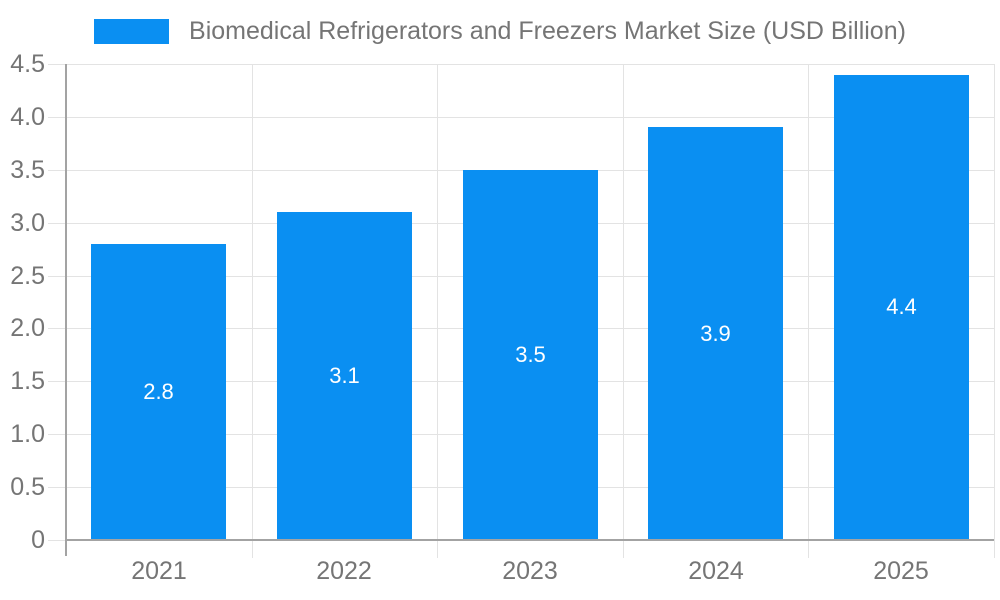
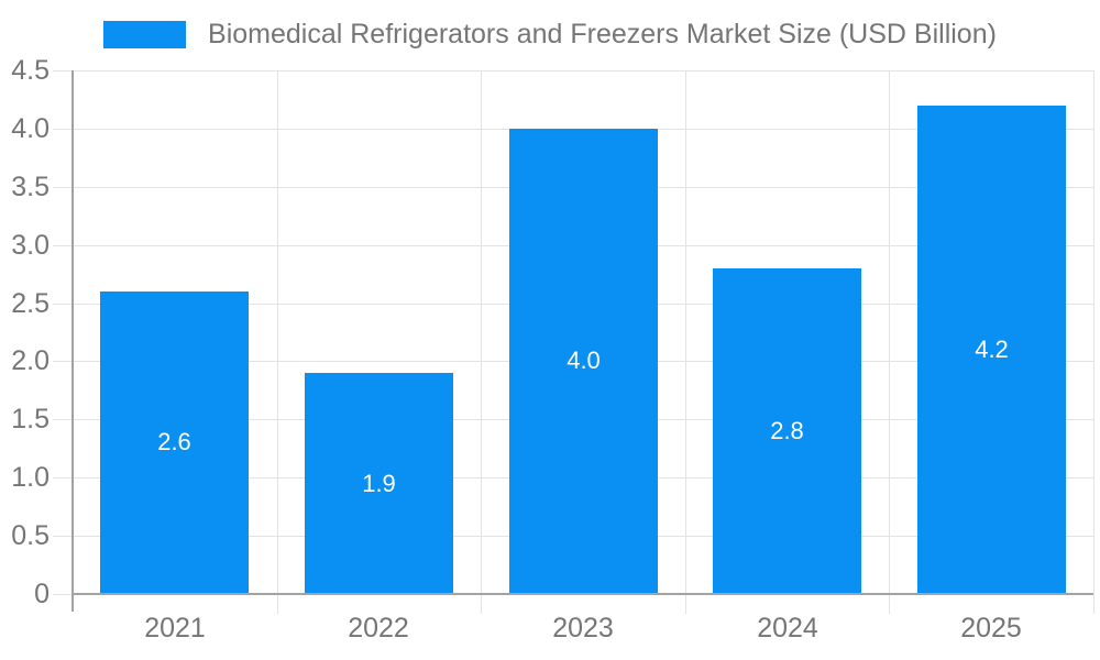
2021: 2.8 -> 2.6
2022: 3.1 -> 1.9
2023: 3.5 -> 4.0
2024: 3.9 -> 2.8
2025: 4.4 -> 4.2
